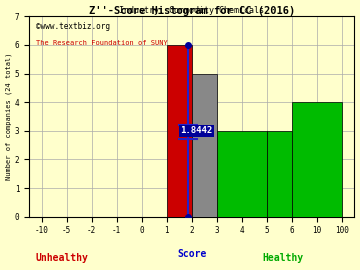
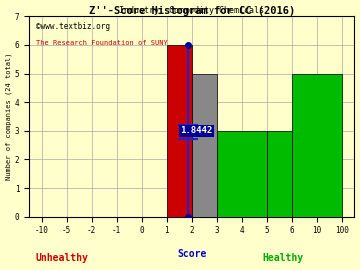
10: 4 -> 5
